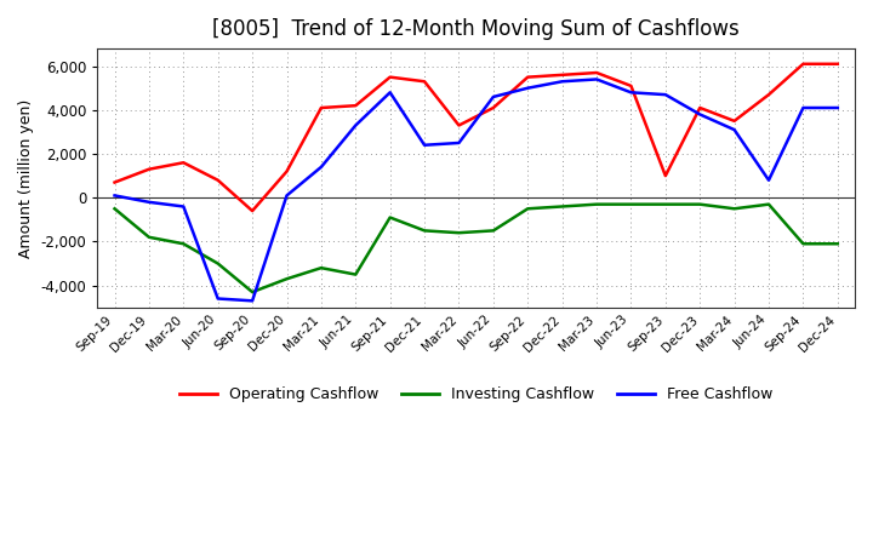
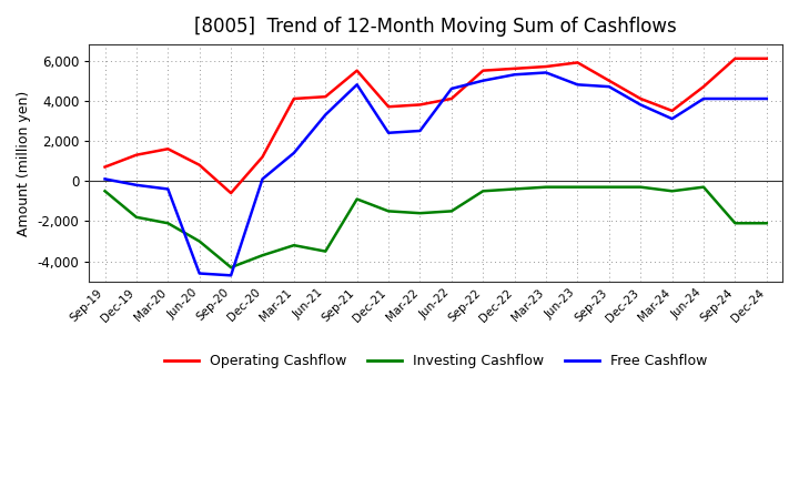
Operating Cashflow/Dec-21: 5,300 -> 3,700
Operating Cashflow/Mar-22: 3,300 -> 3,800
Operating Cashflow/Jun-23: 5,100 -> 5,900
Operating Cashflow/Sep-23: 1,000 -> 5,000
Free Cashflow/Jun-24: 800 -> 4,100
